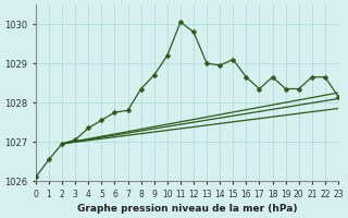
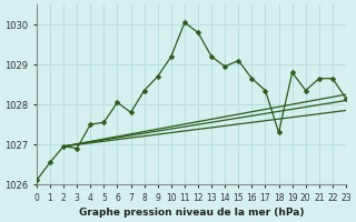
3: 1027.05 -> 1026.90
4: 1027.35 -> 1027.50
6: 1027.75 -> 1028.05
13: 1029.00 -> 1029.20
18: 1028.65 -> 1027.30
19: 1028.35 -> 1028.80
